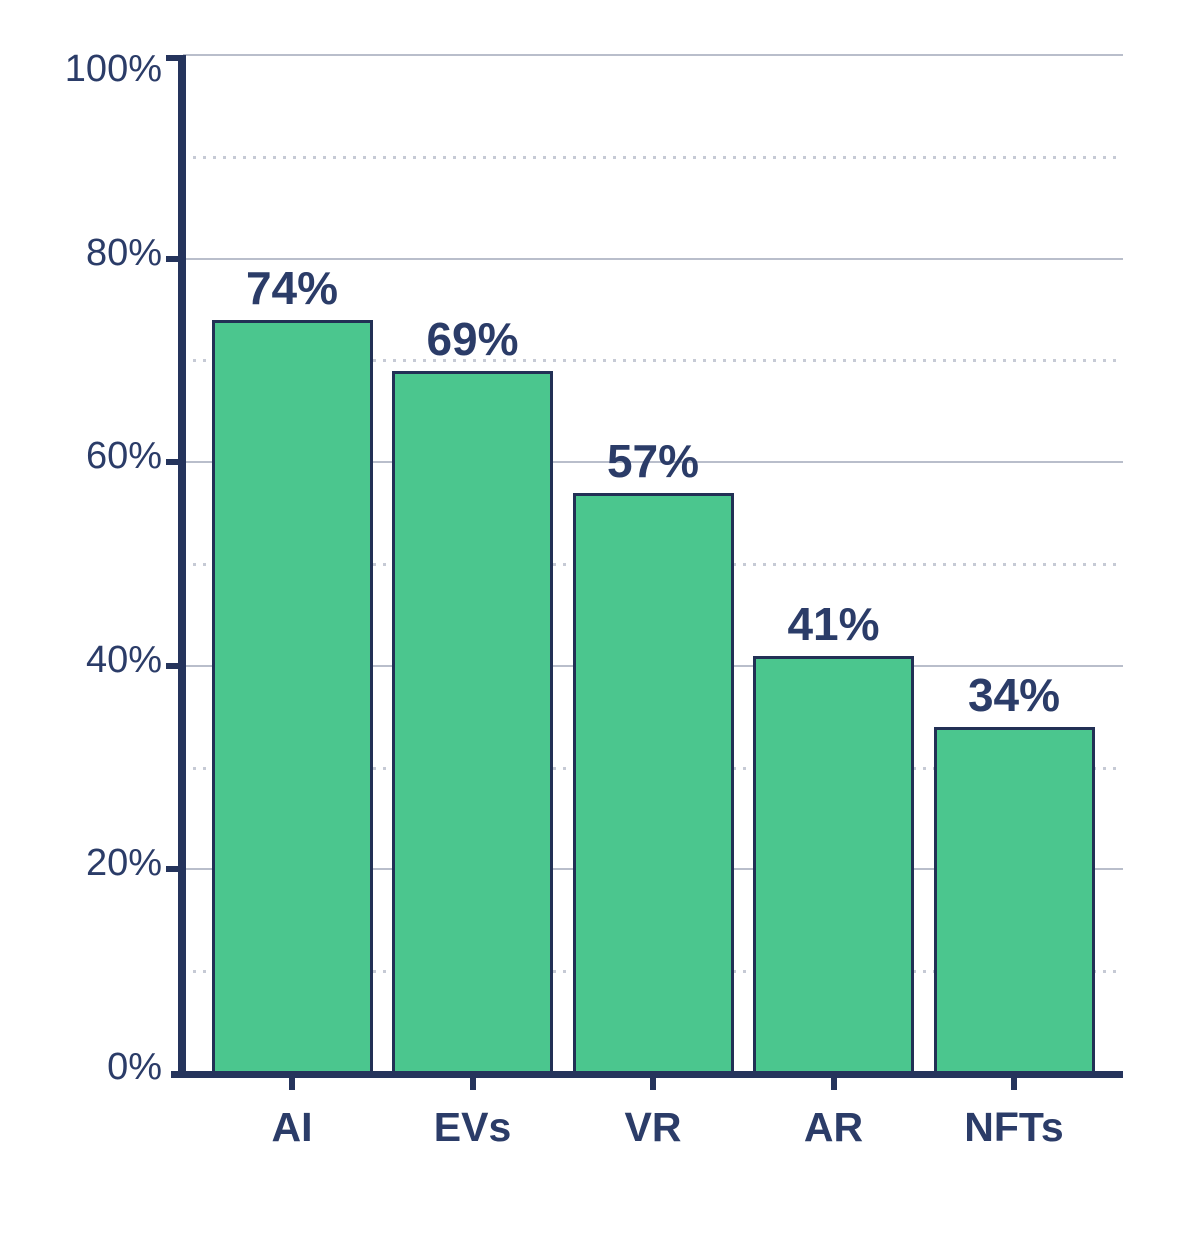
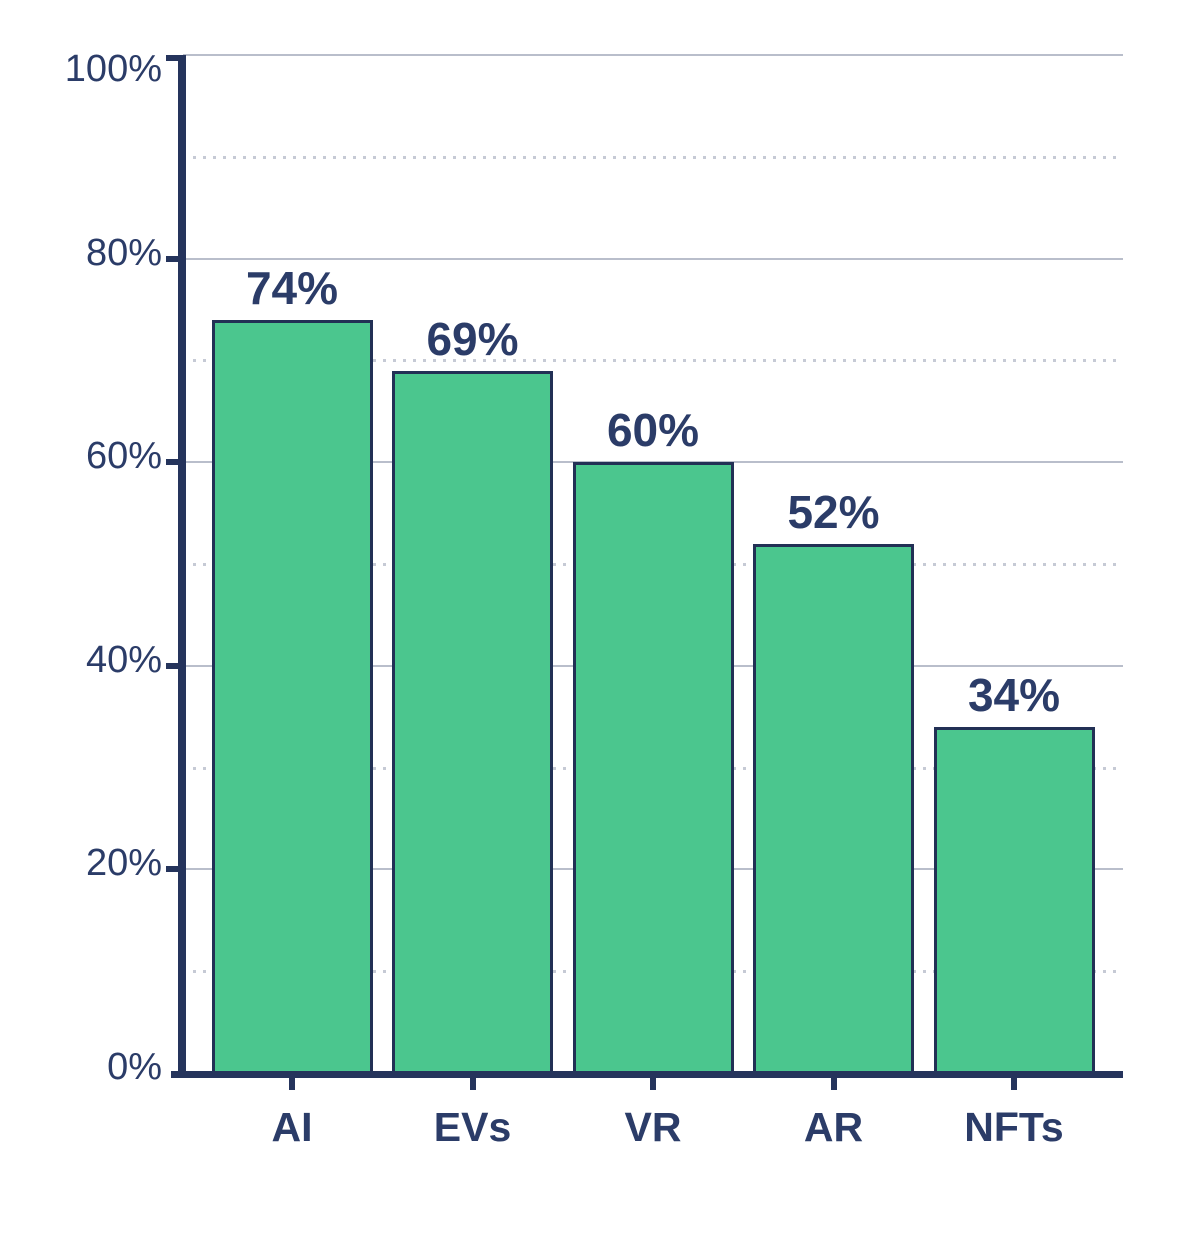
VR: 57% -> 60%
AR: 41% -> 52%
